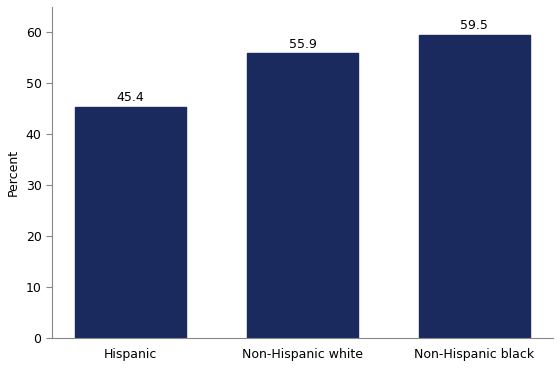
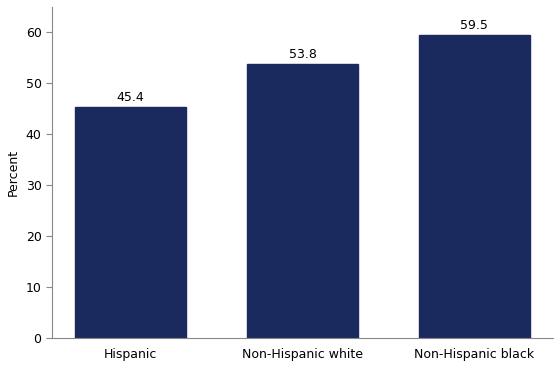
Non-Hispanic white: 55.9 -> 53.8
